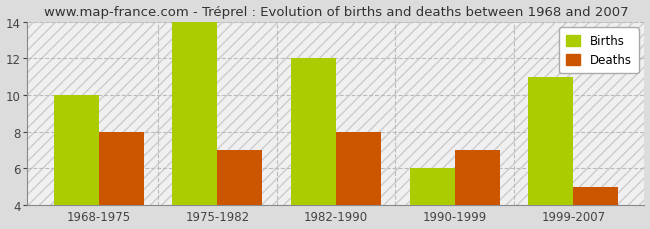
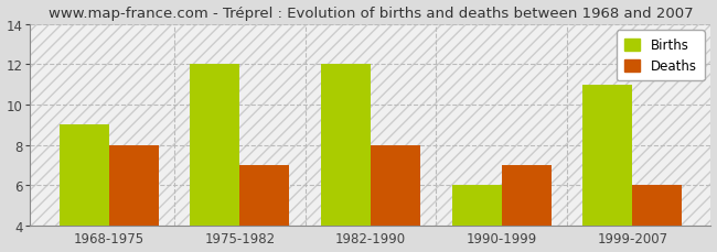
Births/1968-1975: 10 -> 9
Births/1975-1982: 14 -> 12
Deaths/1999-2007: 5 -> 6
